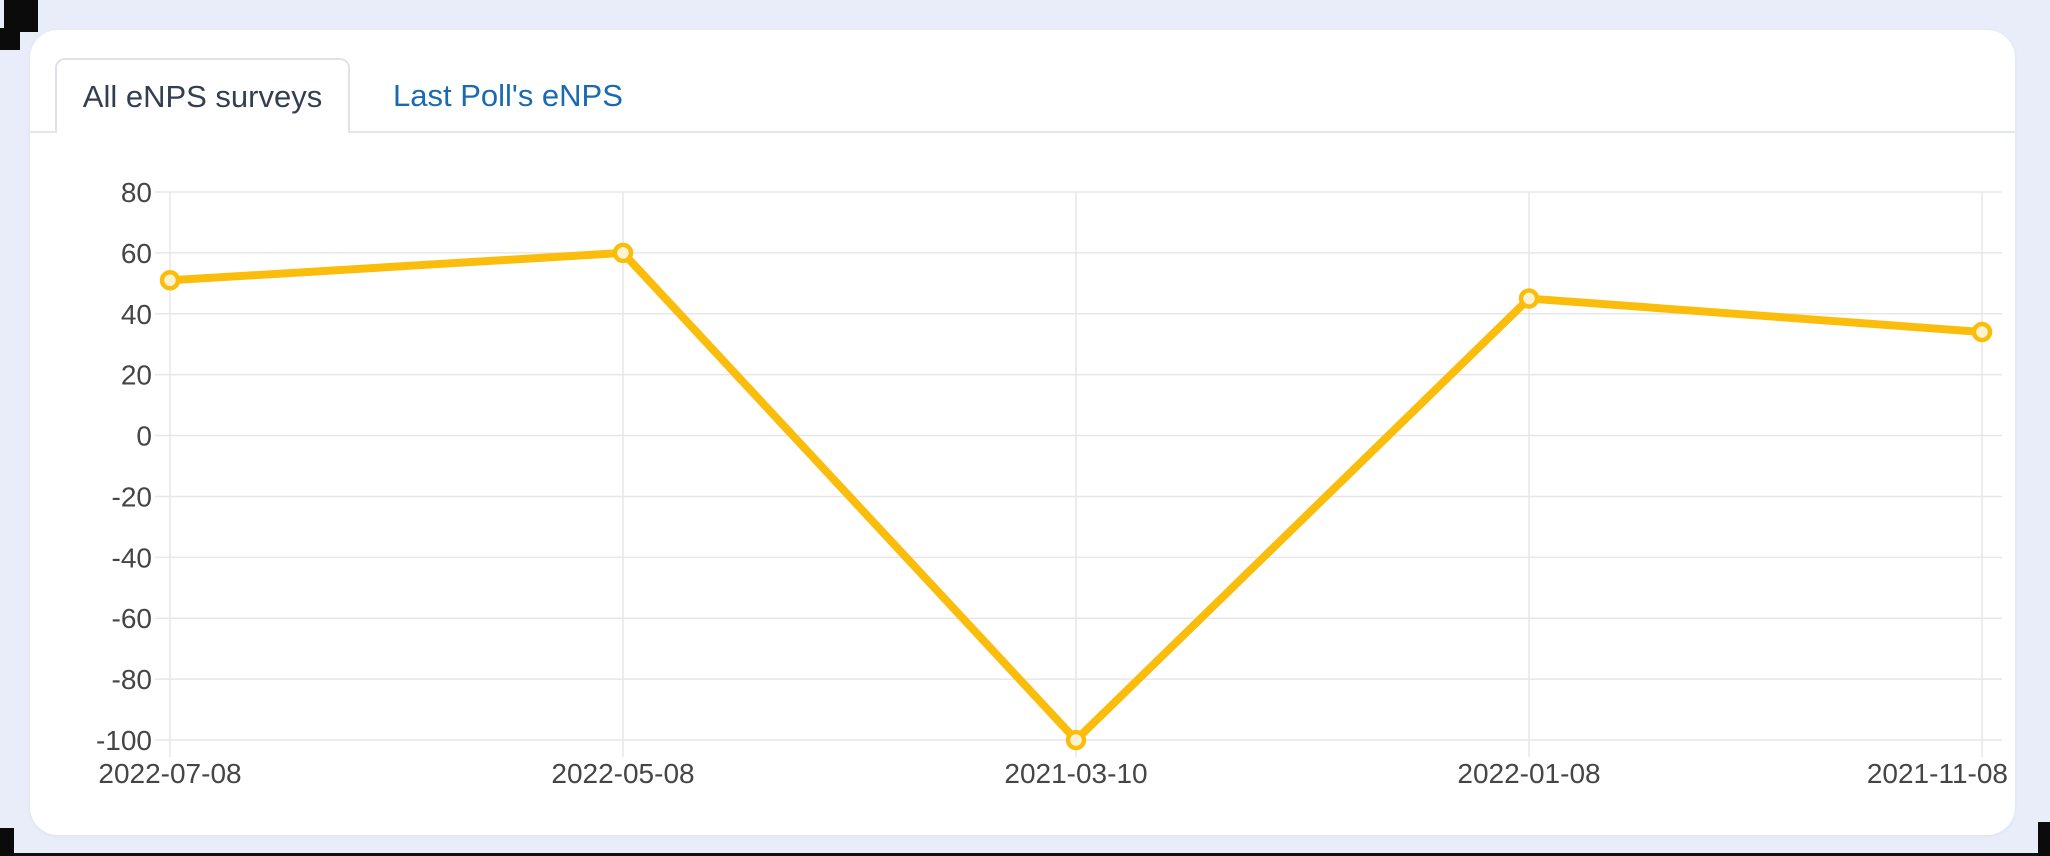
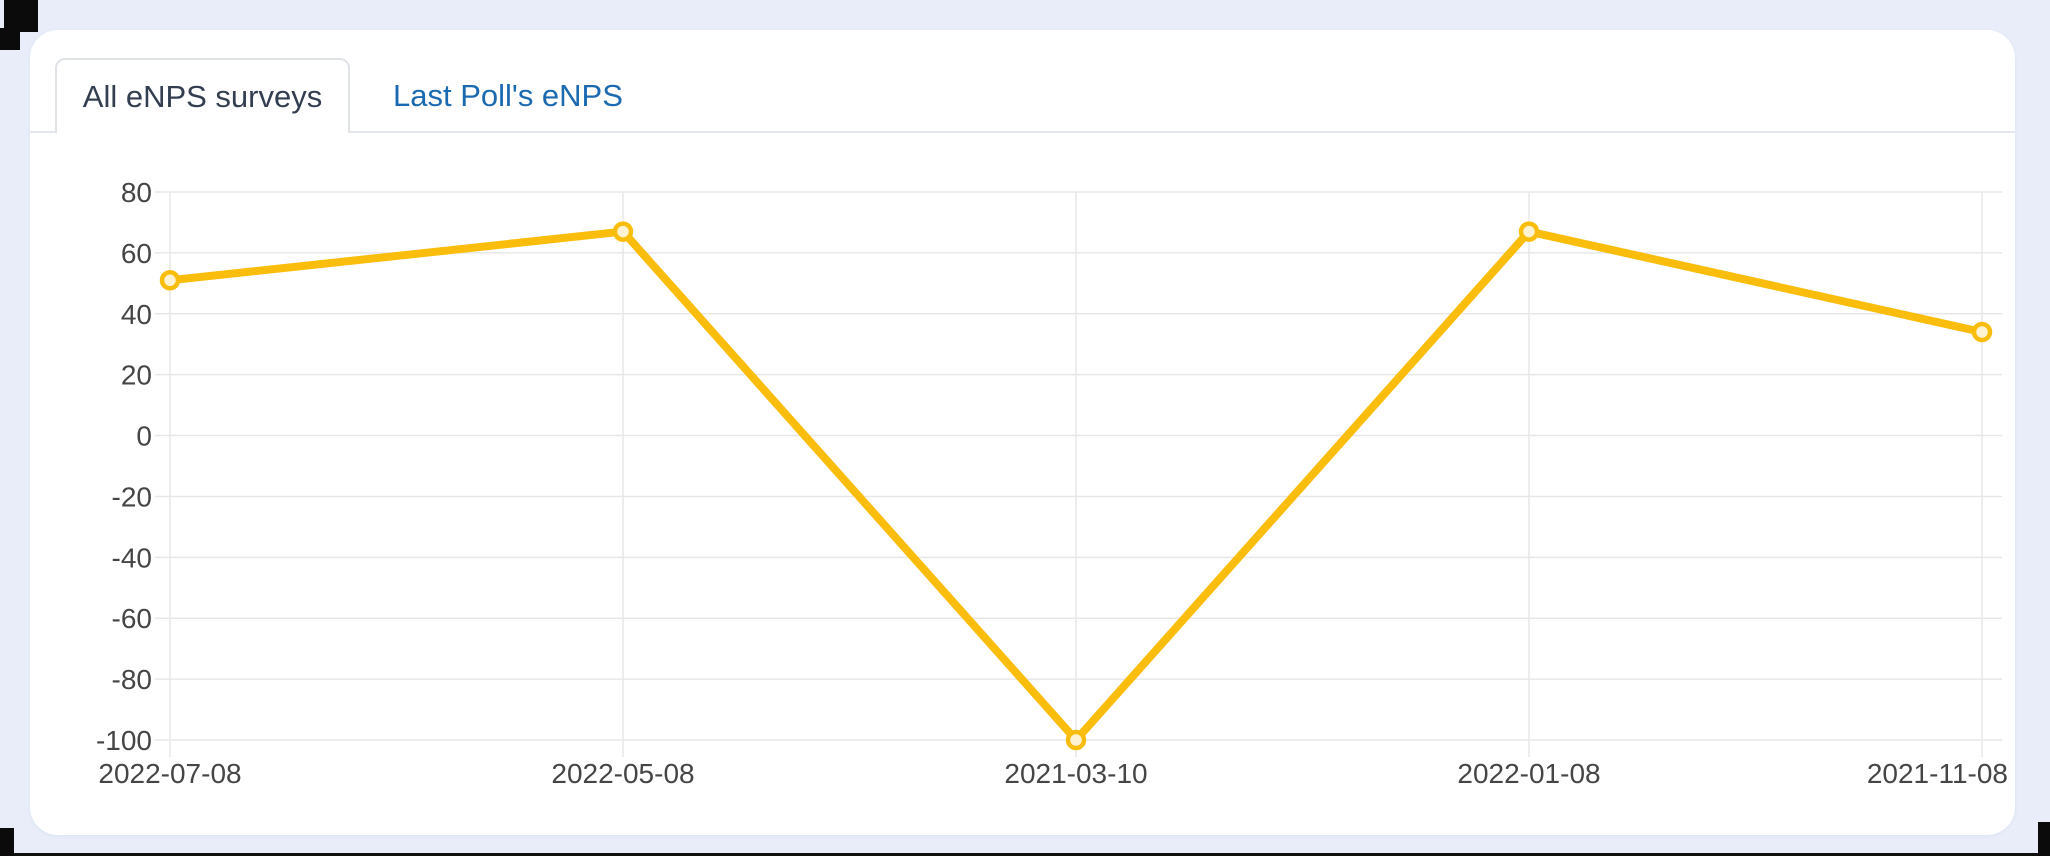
2022-05-08: 60 -> 67
2022-01-08: 45 -> 67
